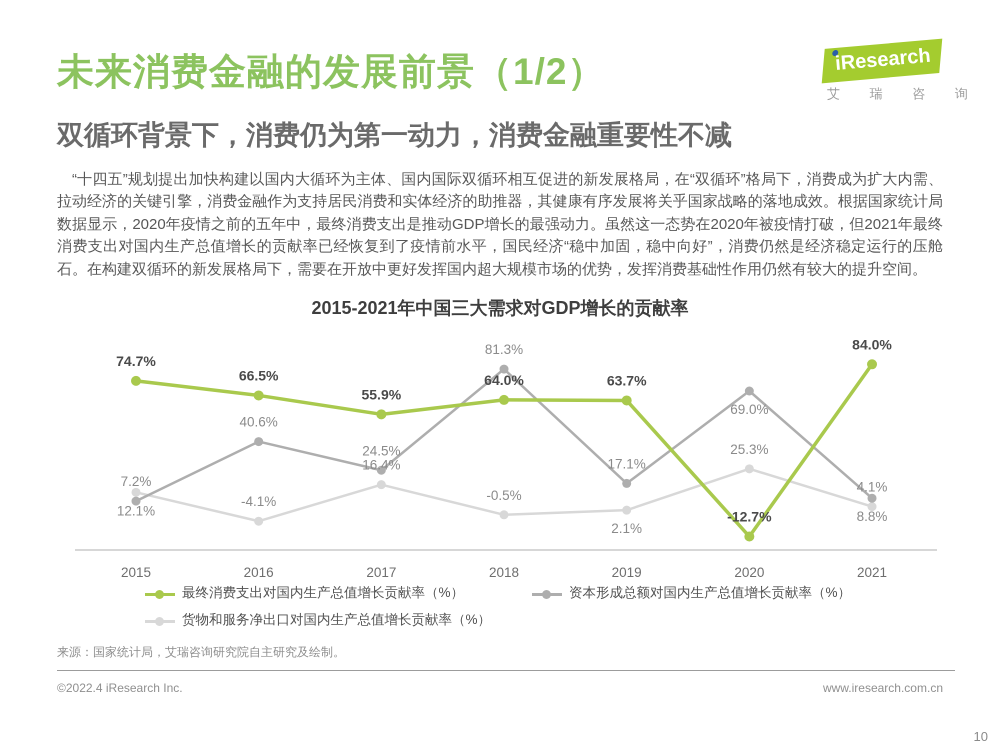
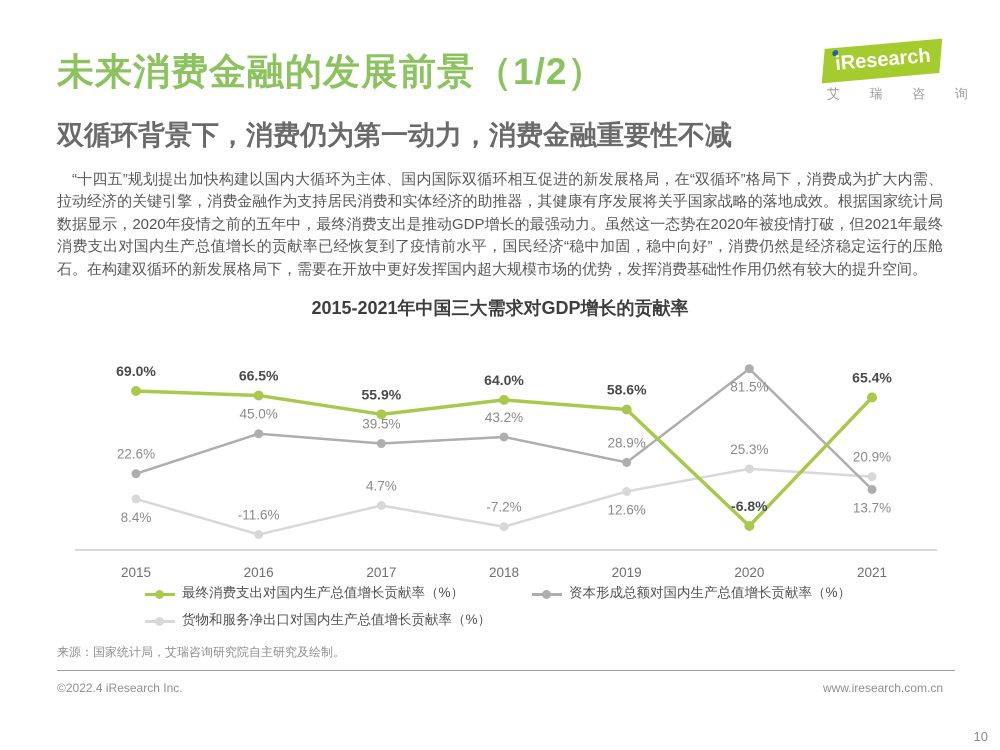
最终消费支出对国内生产总值增长贡献率（%）/2015: 74.7% -> 69.0%
资本形成总额对国内生产总值增长贡献率（%）/2015: 7.2% -> 22.6%
货物和服务净出口对国内生产总值增长贡献率（%）/2015: 12.1% -> 8.4%
资本形成总额对国内生产总值增长贡献率（%）/2016: 40.6% -> 45.0%
货物和服务净出口对国内生产总值增长贡献率（%）/2016: -4.1% -> -11.6%
资本形成总额对国内生产总值增长贡献率（%）/2017: 24.5% -> 39.5%
货物和服务净出口对国内生产总值增长贡献率（%）/2017: 16.4% -> 4.7%
资本形成总额对国内生产总值增长贡献率（%）/2018: 81.3% -> 43.2%
货物和服务净出口对国内生产总值增长贡献率（%）/2018: -0.5% -> -7.2%
最终消费支出对国内生产总值增长贡献率（%）/2019: 63.7% -> 58.6%
资本形成总额对国内生产总值增长贡献率（%）/2019: 17.1% -> 28.9%
货物和服务净出口对国内生产总值增长贡献率（%）/2019: 2.1% -> 12.6%
最终消费支出对国内生产总值增长贡献率（%）/2020: -12.7% -> -6.8%
资本形成总额对国内生产总值增长贡献率（%）/2020: 69.0% -> 81.5%
最终消费支出对国内生产总值增长贡献率（%）/2021: 84.0% -> 65.4%
资本形成总额对国内生产总值增长贡献率（%）/2021: 8.8% -> 13.7%
货物和服务净出口对国内生产总值增长贡献率（%）/2021: 4.1% -> 20.9%
